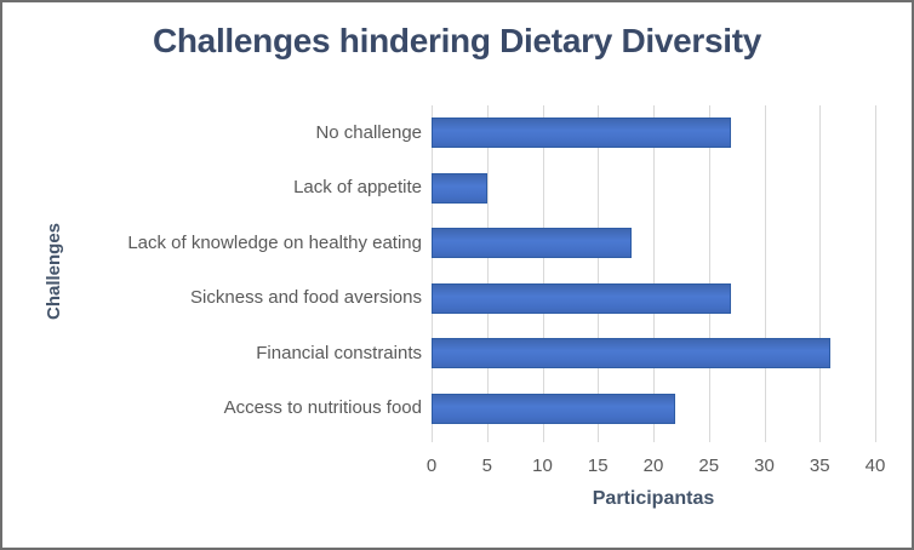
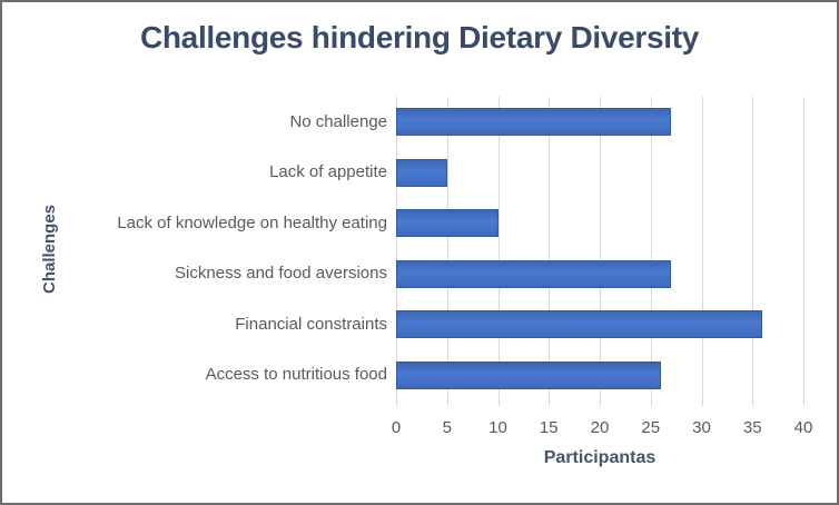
Lack of knowledge on healthy eating: 18 -> 10
Access to nutritious food: 22 -> 26
